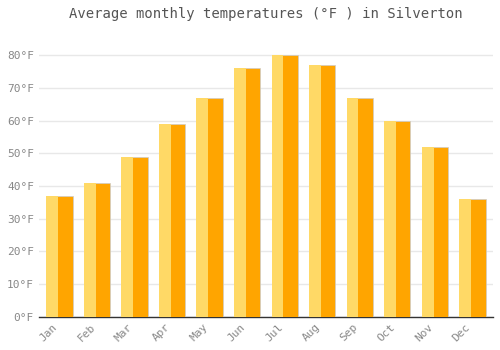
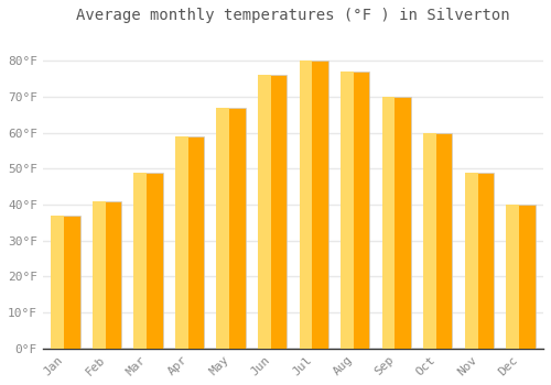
Sep: 67°F -> 70°F
Nov: 52°F -> 49°F
Dec: 36°F -> 40°F
